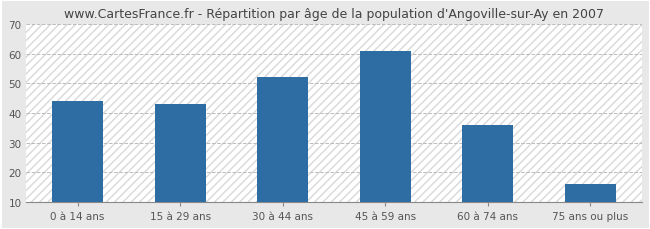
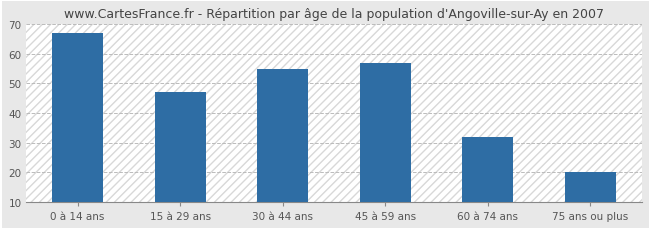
0 à 14 ans: 44 -> 67
15 à 29 ans: 43 -> 47
30 à 44 ans: 52 -> 55
45 à 59 ans: 61 -> 57
60 à 74 ans: 36 -> 32
75 ans ou plus: 16 -> 20
